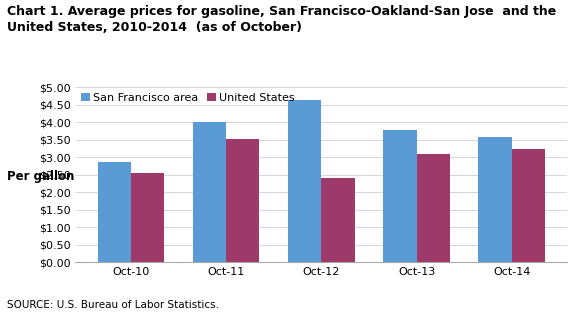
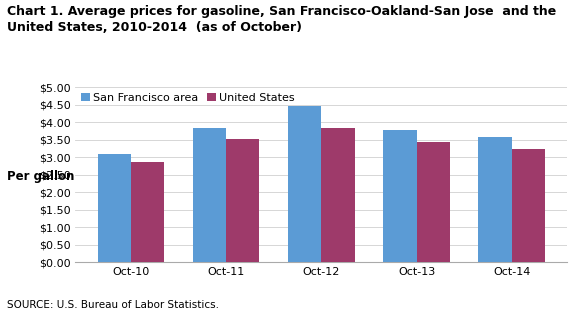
San Francisco area/Oct-10: $2.85 -> $3.10
United States/Oct-10: $2.55 -> $2.85
San Francisco area/Oct-11: $4.00 -> $3.85
San Francisco area/Oct-12: $4.65 -> $4.47
United States/Oct-12: $2.40 -> $3.83
United States/Oct-13: $3.10 -> $3.45
